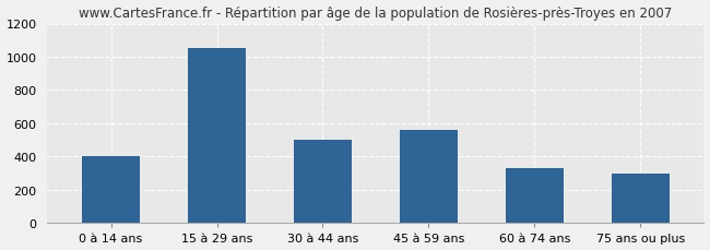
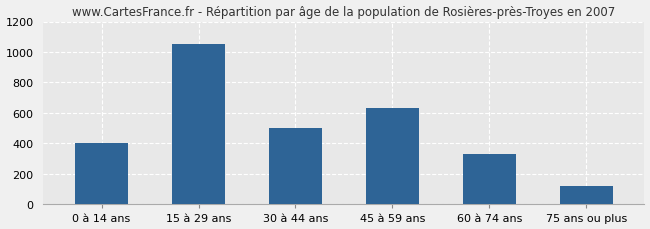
45 à 59 ans: 560 -> 630
75 ans ou plus: 300 -> 120
